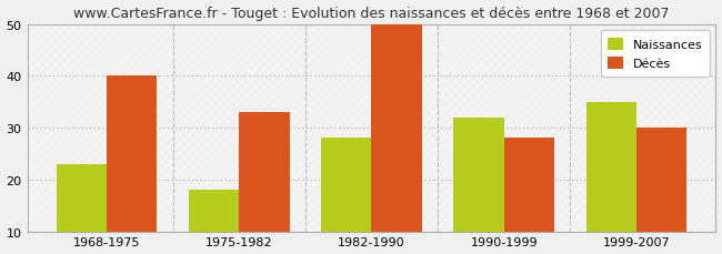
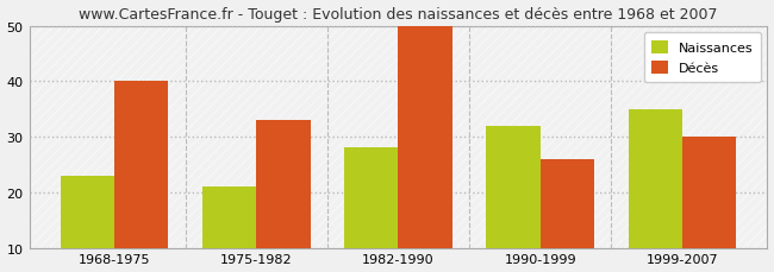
Naissances/1975-1982: 18 -> 21
Décès/1990-1999: 28 -> 26
